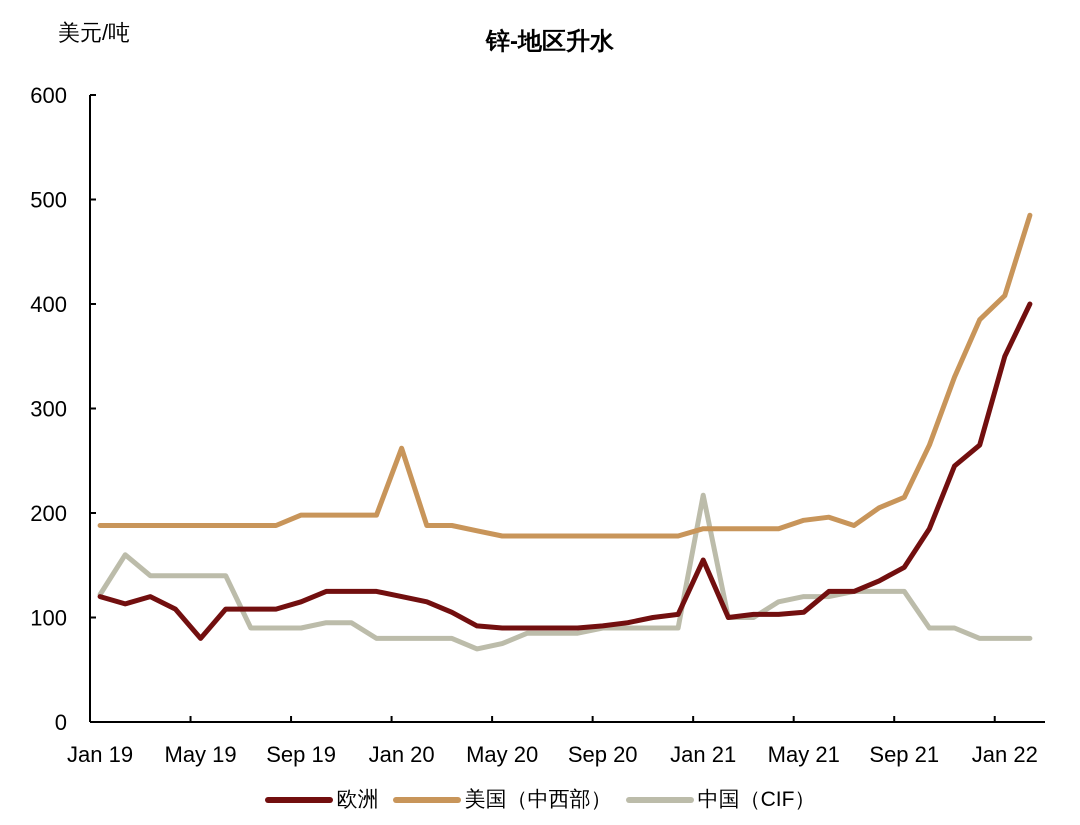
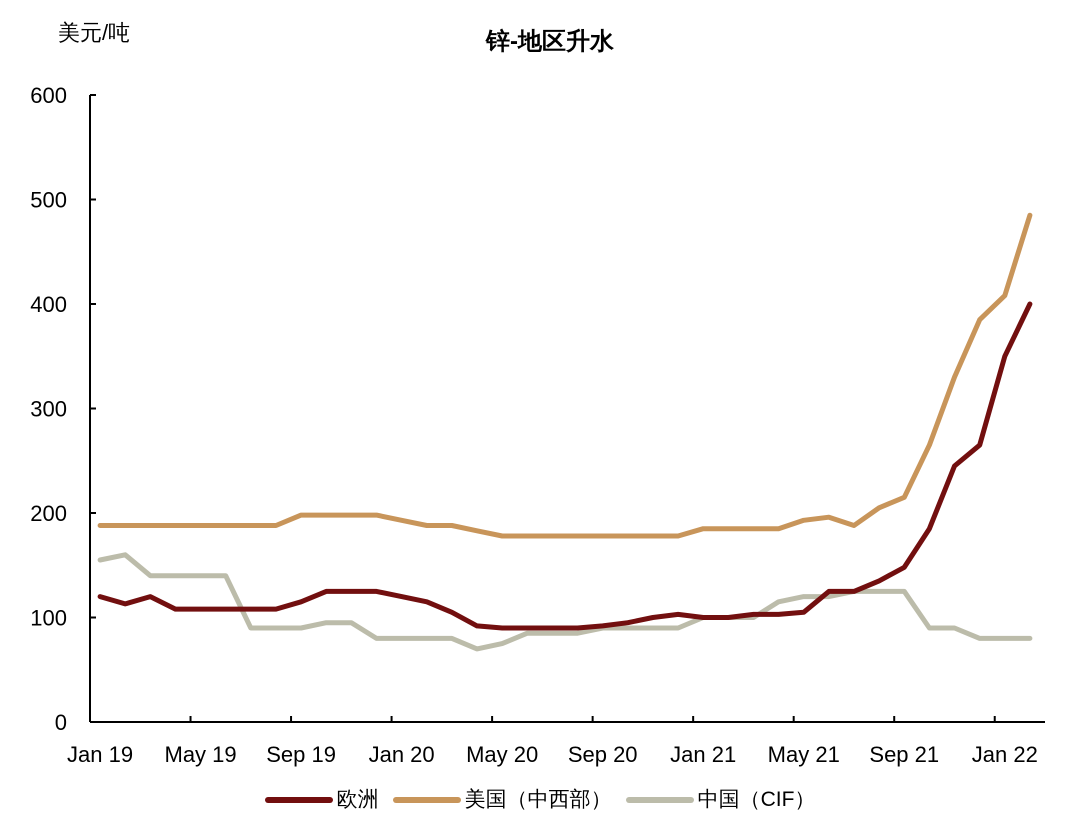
中国（CIF）/Jan 19: 122 -> 155
欧洲/May 19: 80 -> 108
美国（中西部）/Jan 20: 262 -> 193
欧洲/Jan 21: 155 -> 100
中国（CIF）/Jan 21: 217 -> 100
